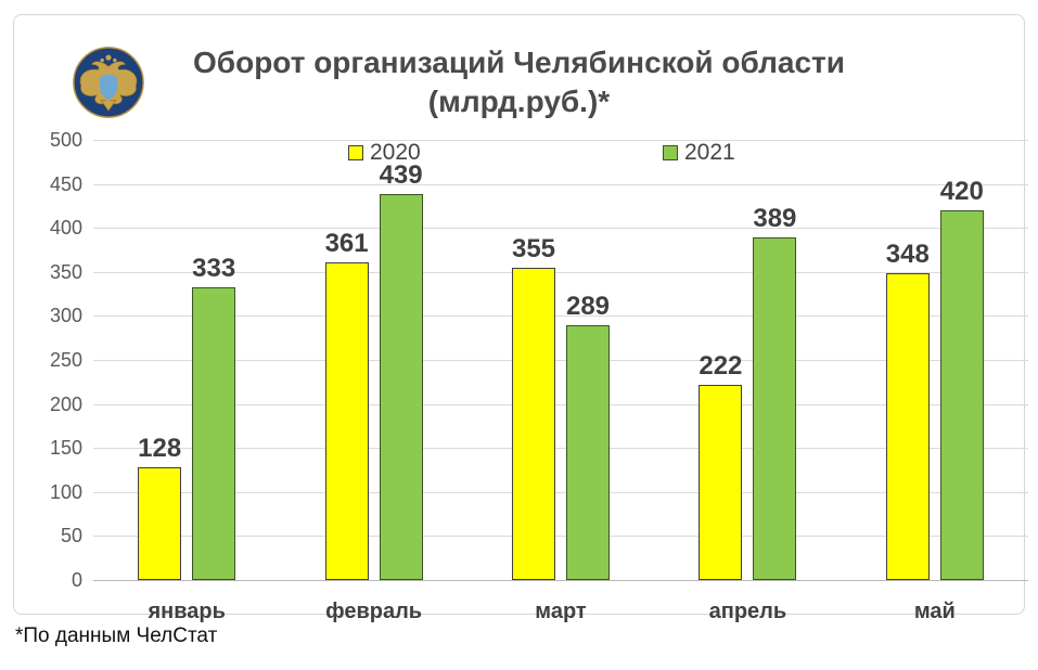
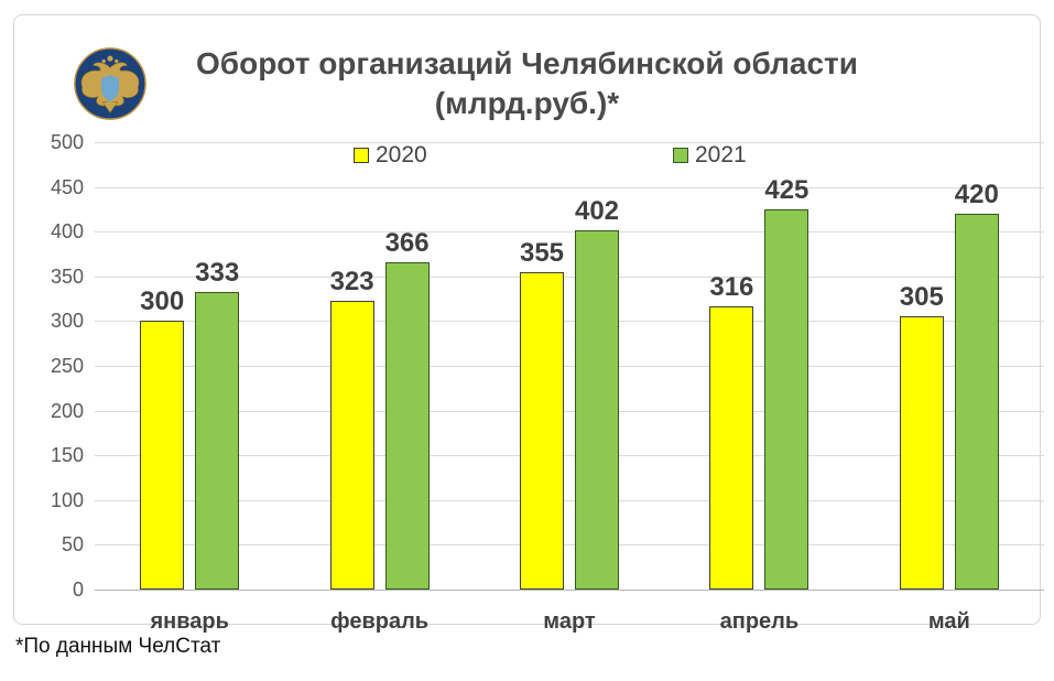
2020/январь: 128 -> 300
2020/февраль: 361 -> 323
2021/февраль: 439 -> 366
2021/март: 289 -> 402
2020/апрель: 222 -> 316
2021/апрель: 389 -> 425
2020/май: 348 -> 305
